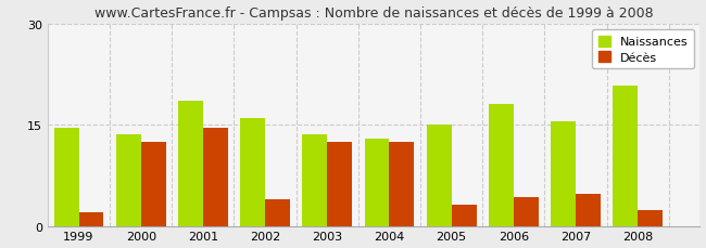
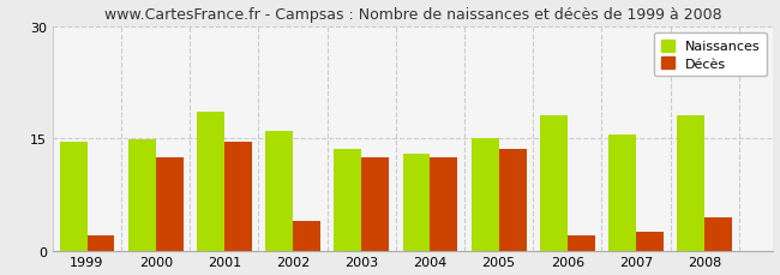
Naissances/2000: 13.6 -> 14.8
Décès/2005: 3.2 -> 13.5
Décès/2006: 4.2 -> 2.0
Décès/2007: 4.8 -> 2.5
Naissances/2008: 20.8 -> 18.0
Décès/2008: 2.4 -> 4.5
